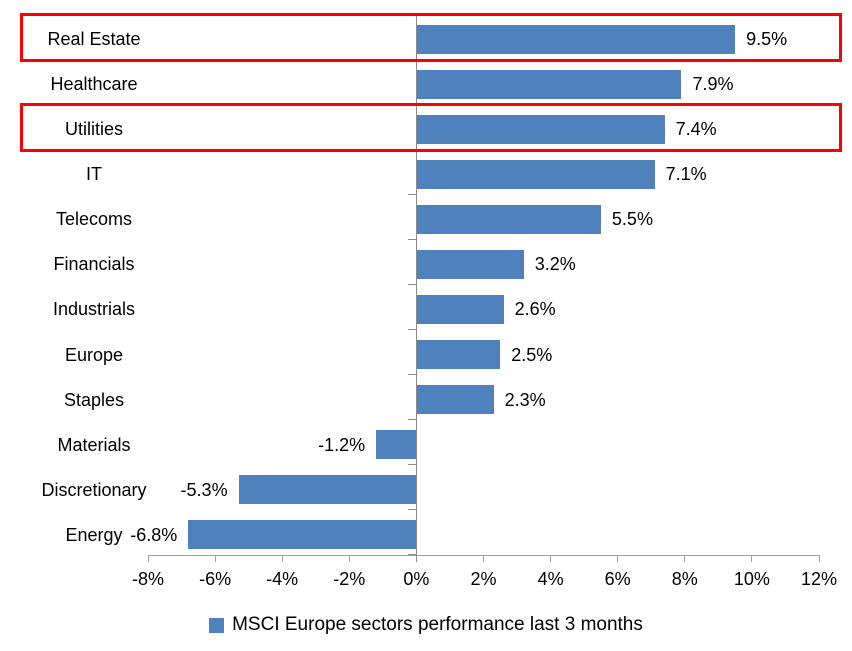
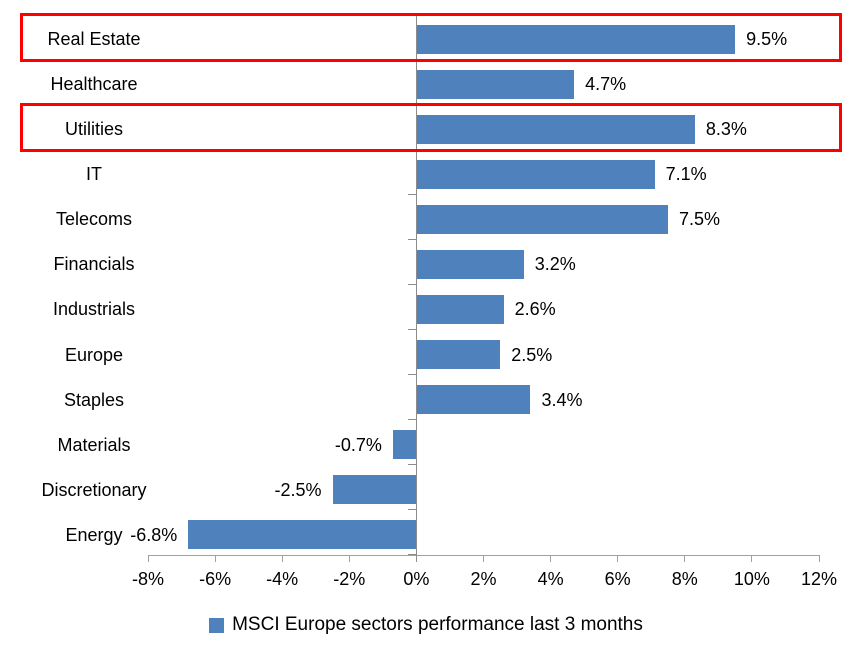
Healthcare: 7.9% -> 4.7%
Utilities: 7.4% -> 8.3%
Telecoms: 5.5% -> 7.5%
Staples: 2.3% -> 3.4%
Materials: -1.2% -> -0.7%
Discretionary: -5.3% -> -2.5%
